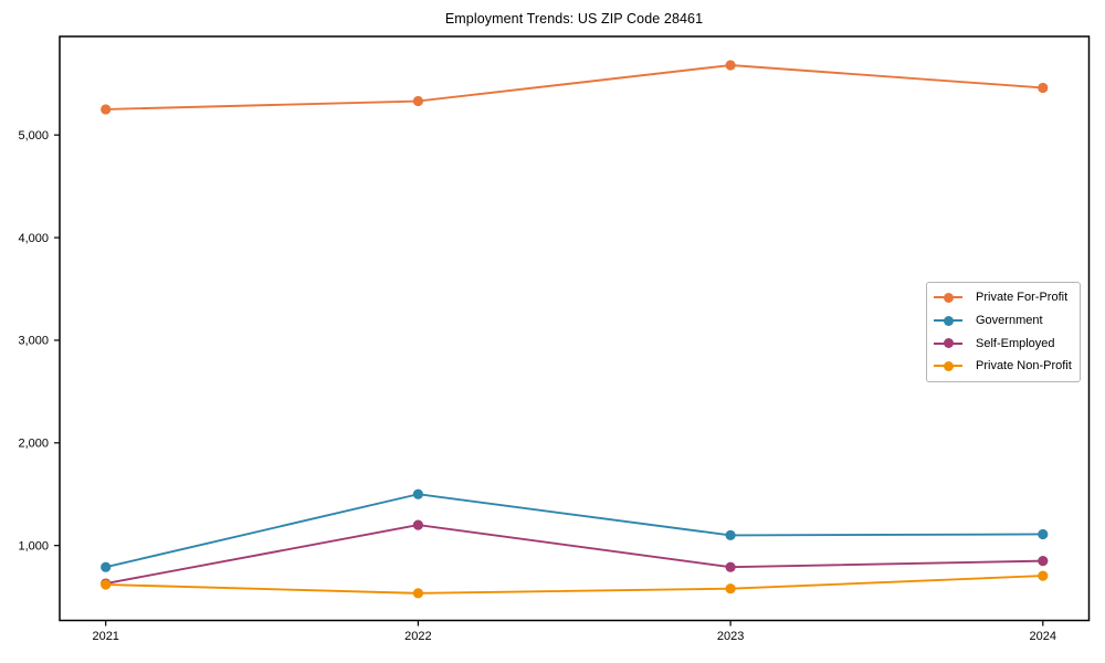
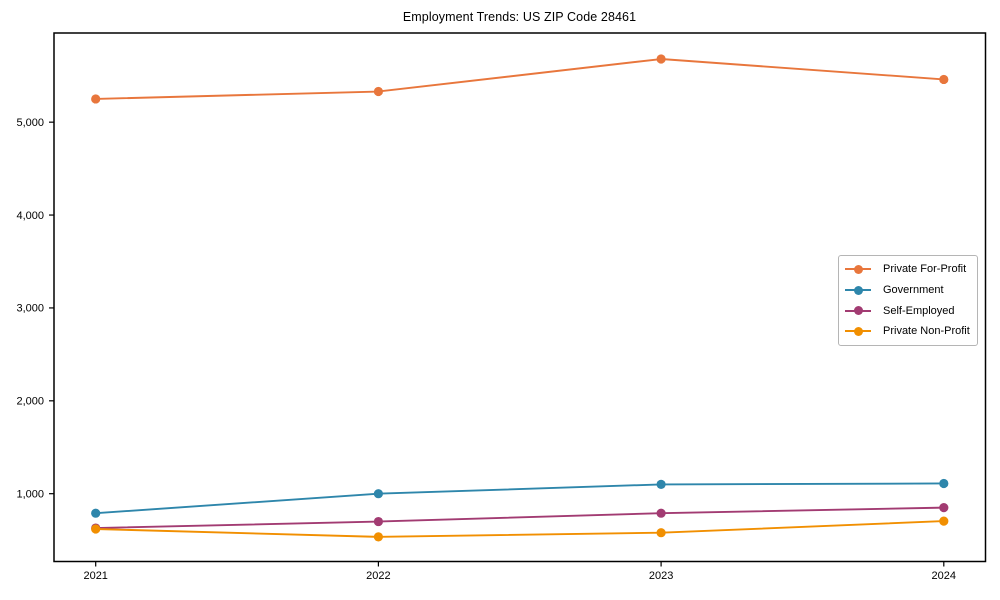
Government/2022: 1500 -> 1000
Self-Employed/2022: 1200 -> 700
